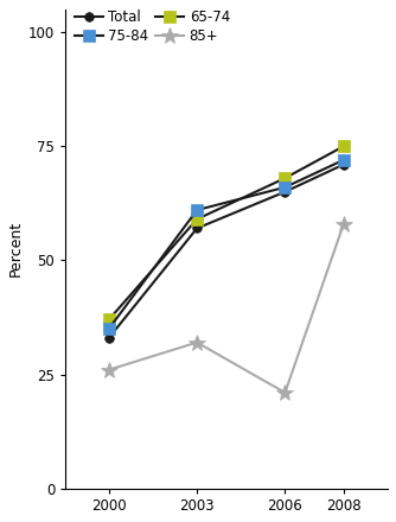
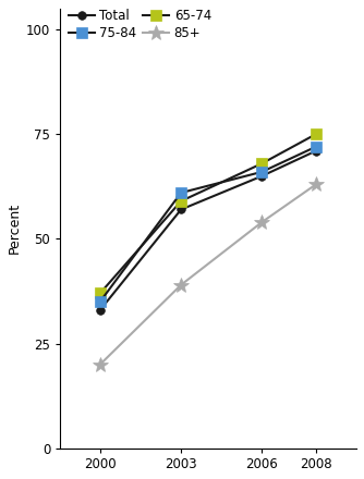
85+/2000: 26 -> 20
85+/2003: 32 -> 39
85+/2006: 21 -> 54
85+/2008: 58 -> 63
